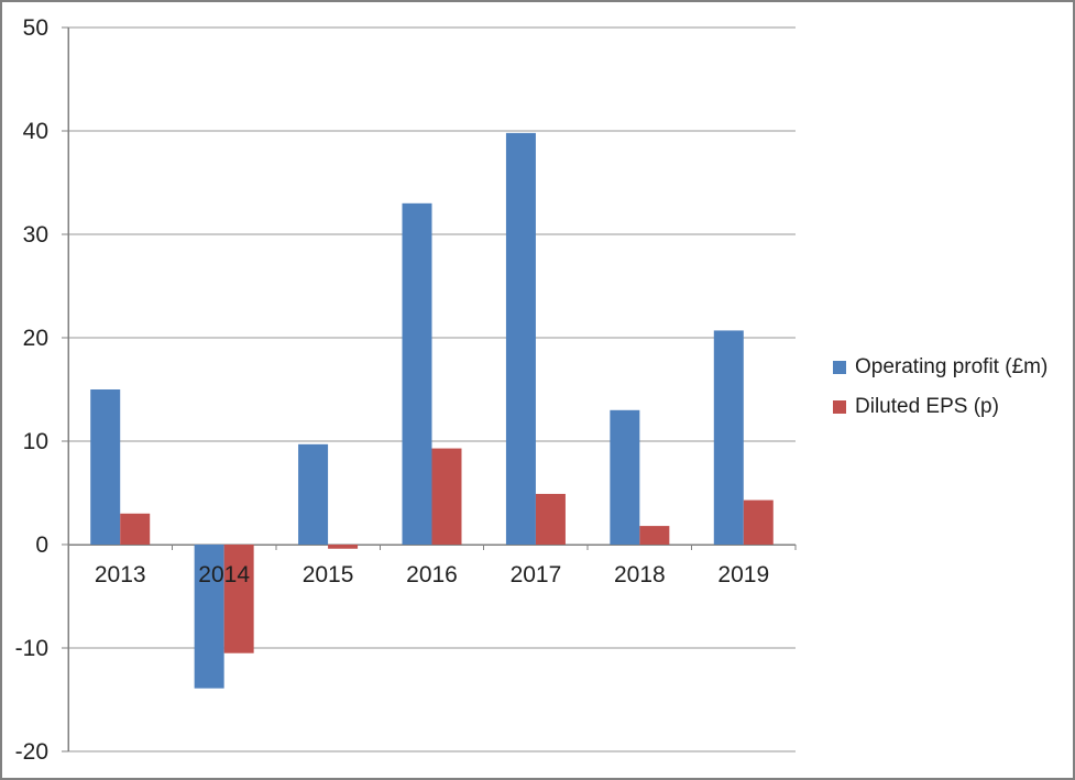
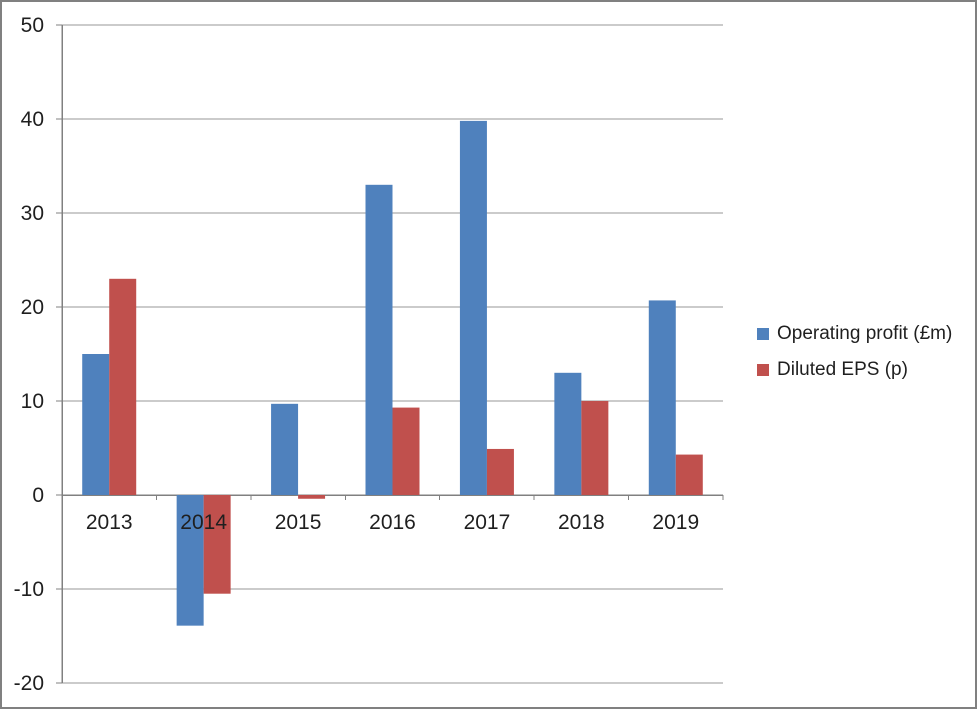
Diluted EPS (p)/2013: 3 -> 23
Diluted EPS (p)/2018: 2 -> 10
